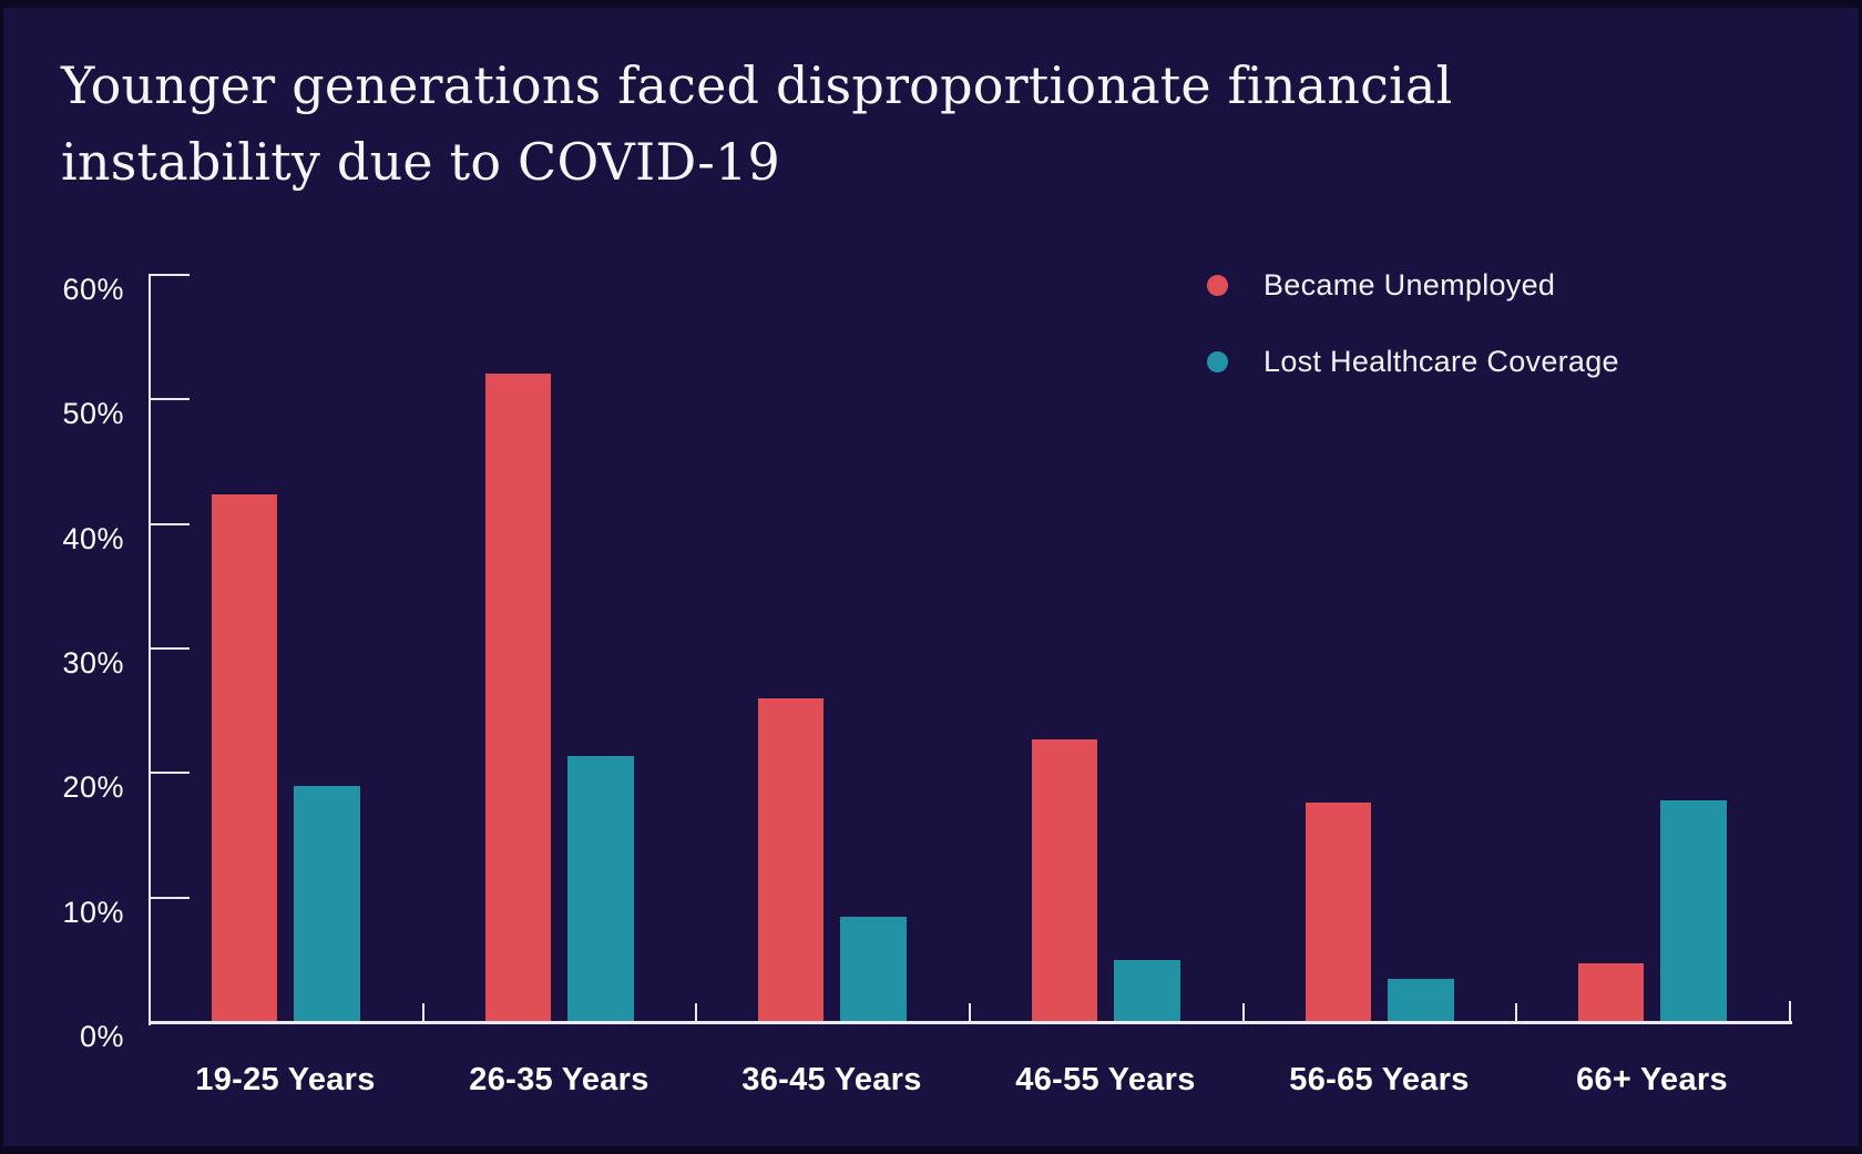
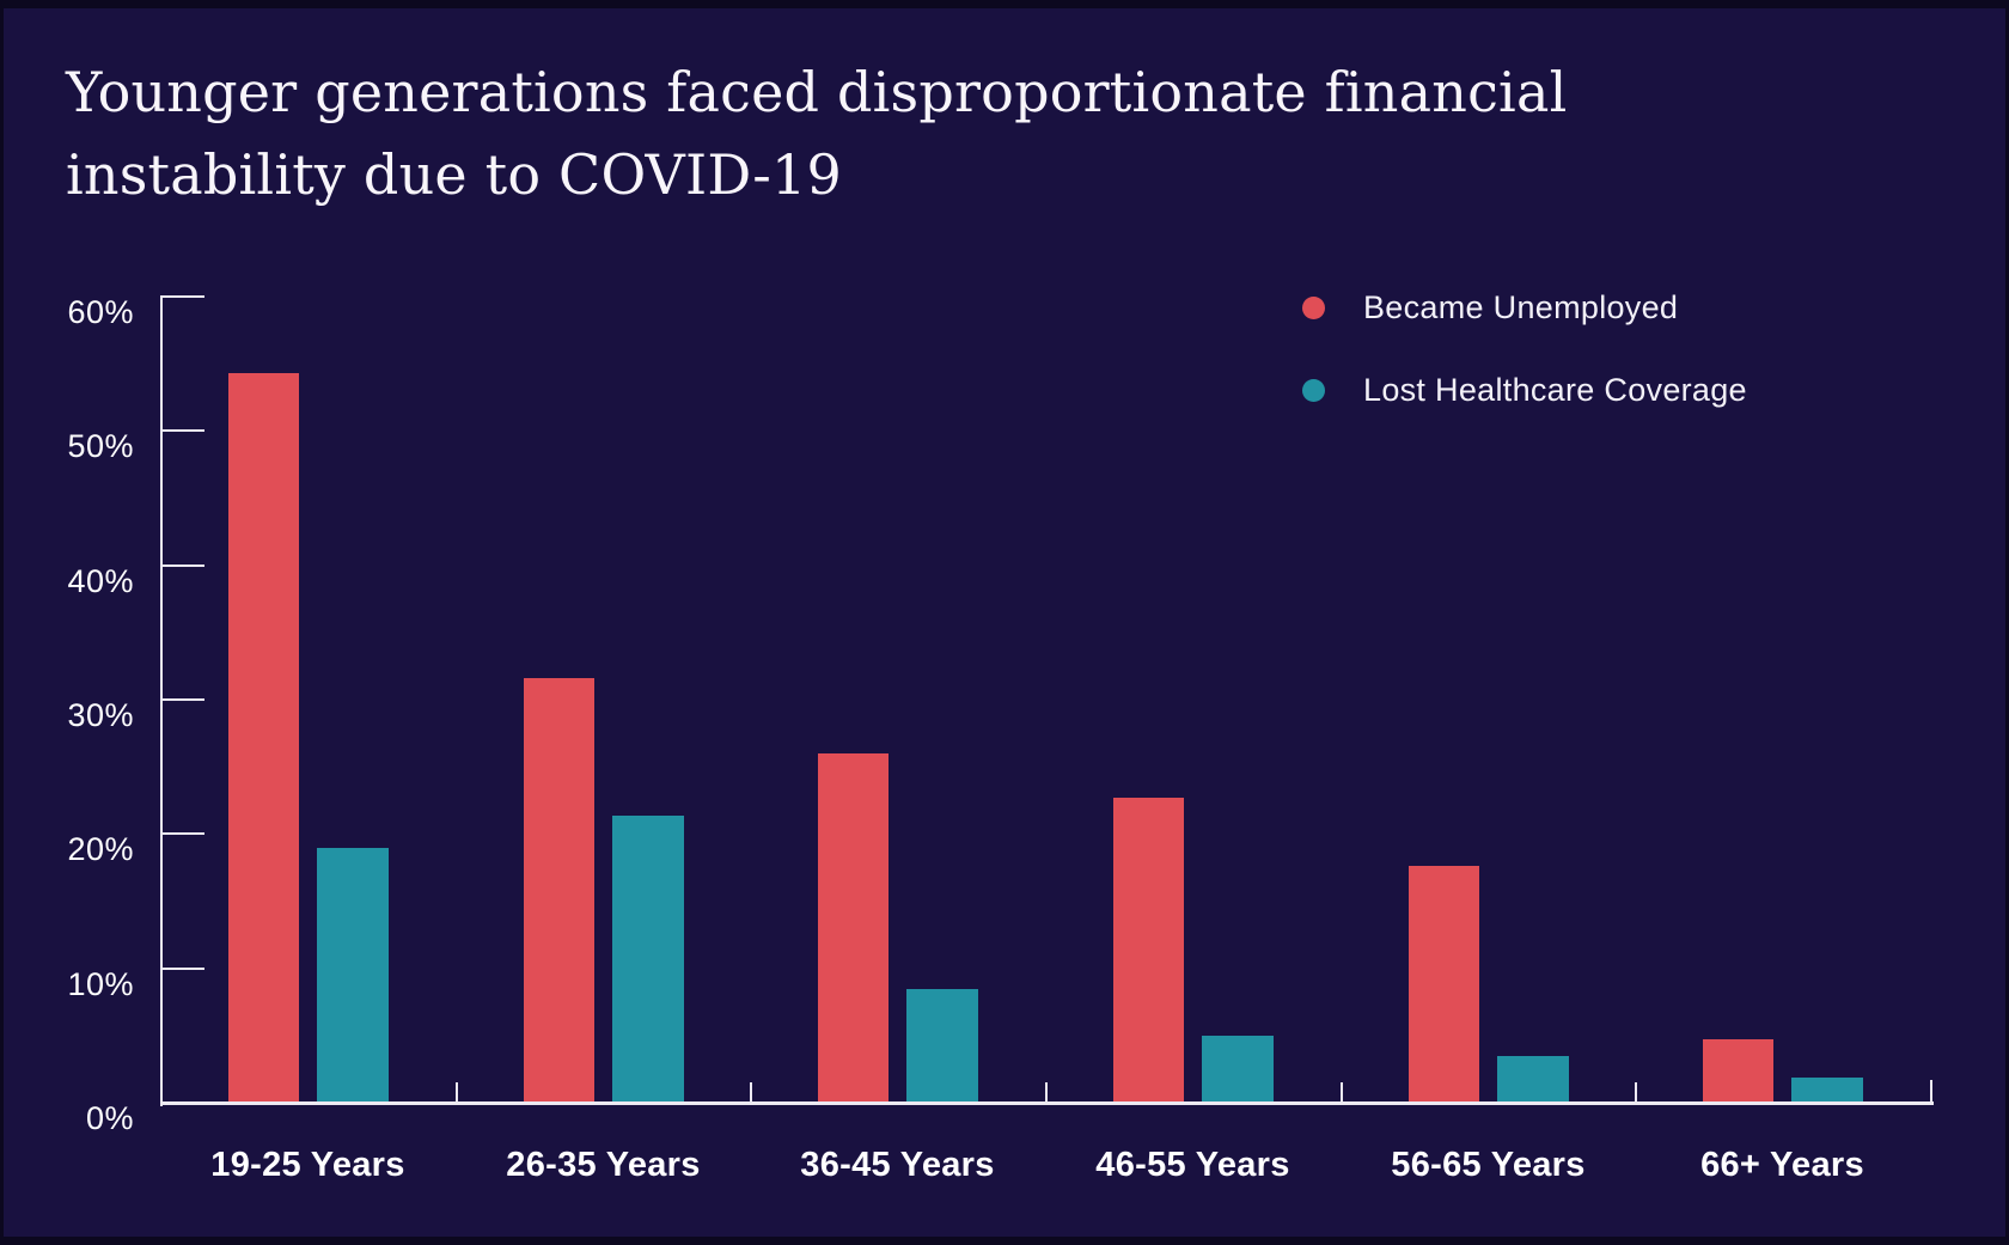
Became Unemployed/19-25 Years: 42.4% -> 54.3%
Became Unemployed/26-35 Years: 52.1% -> 31.6%
Lost Healthcare Coverage/66+ Years: 17.8% -> 1.9%
